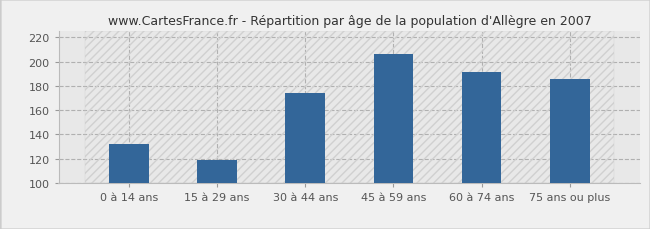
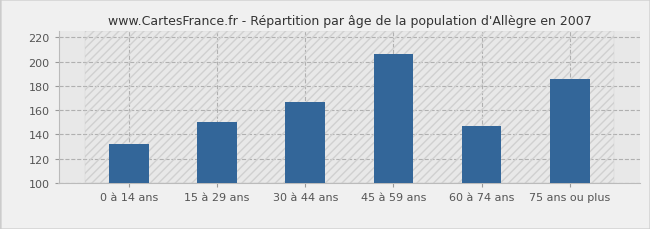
15 à 29 ans: 119 -> 150
30 à 44 ans: 174 -> 167
60 à 74 ans: 191 -> 147
